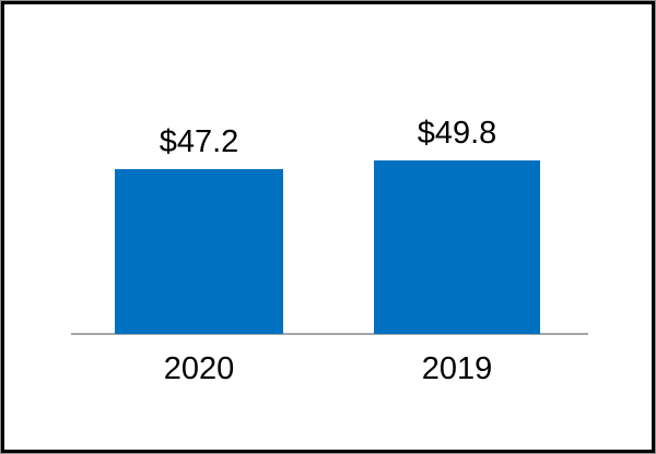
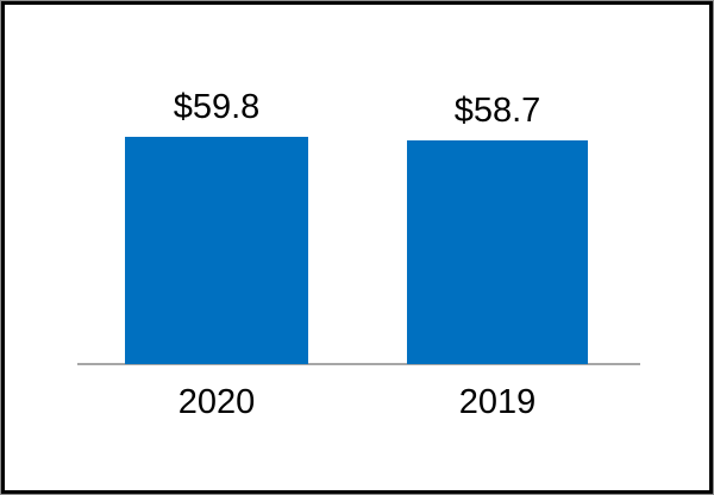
2020: $47.2 -> $59.8
2019: $49.8 -> $58.7
